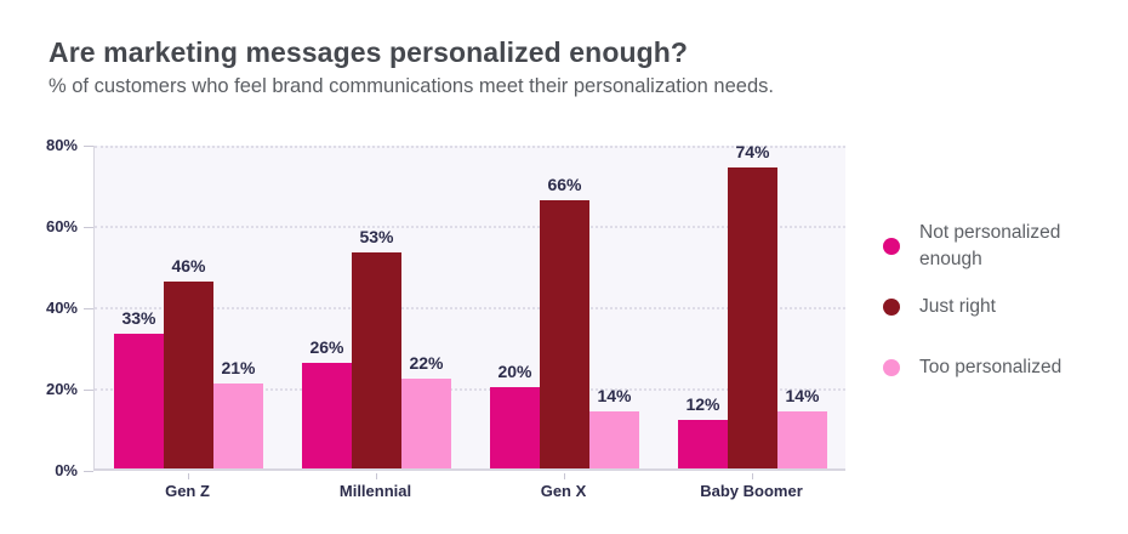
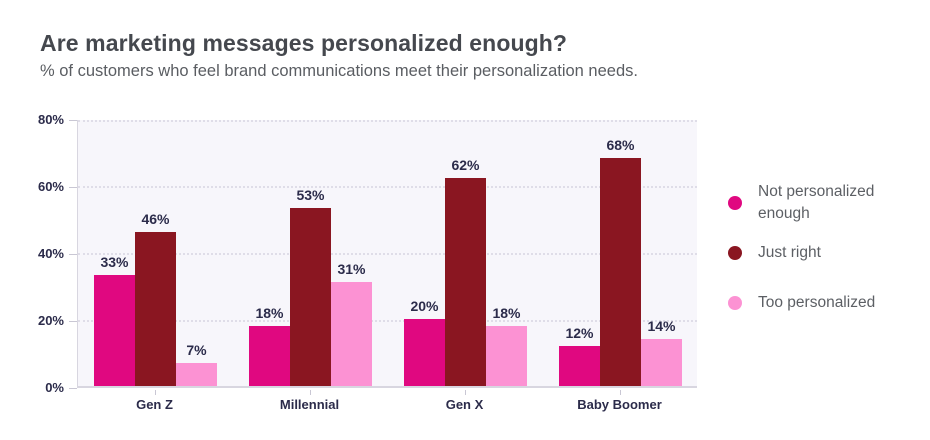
Too personalized/Gen Z: 21% -> 7%
Not personalized enough/Millennial: 26% -> 18%
Too personalized/Millennial: 22% -> 31%
Just right/Gen X: 66% -> 62%
Too personalized/Gen X: 14% -> 18%
Just right/Baby Boomer: 74% -> 68%
